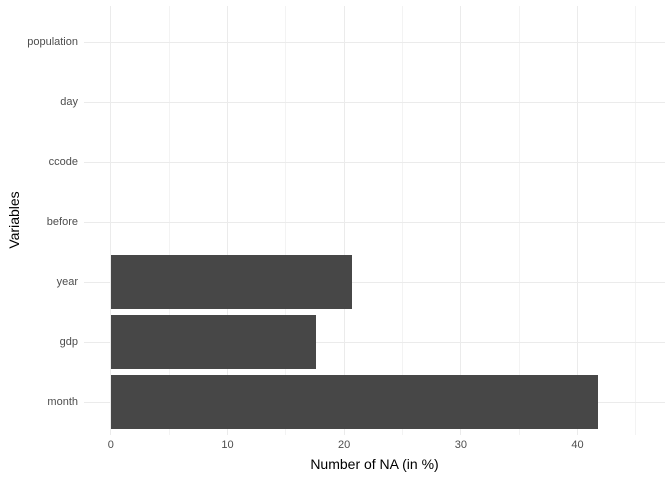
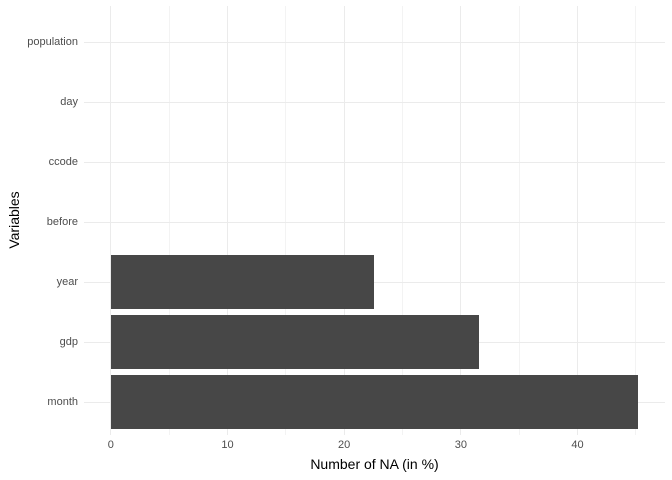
year: 20.7 -> 22.6
gdp: 17.6 -> 31.6
month: 41.8 -> 45.2
